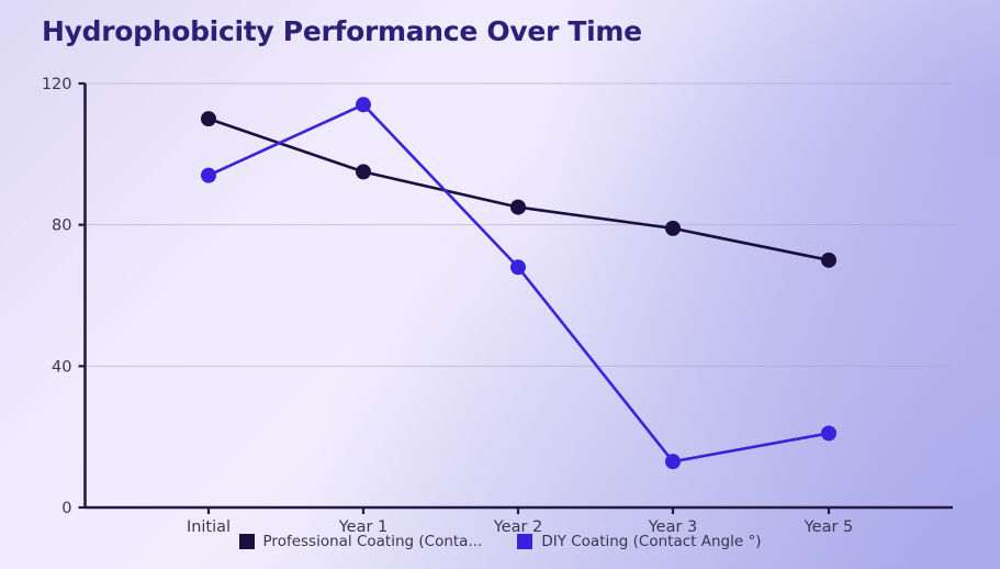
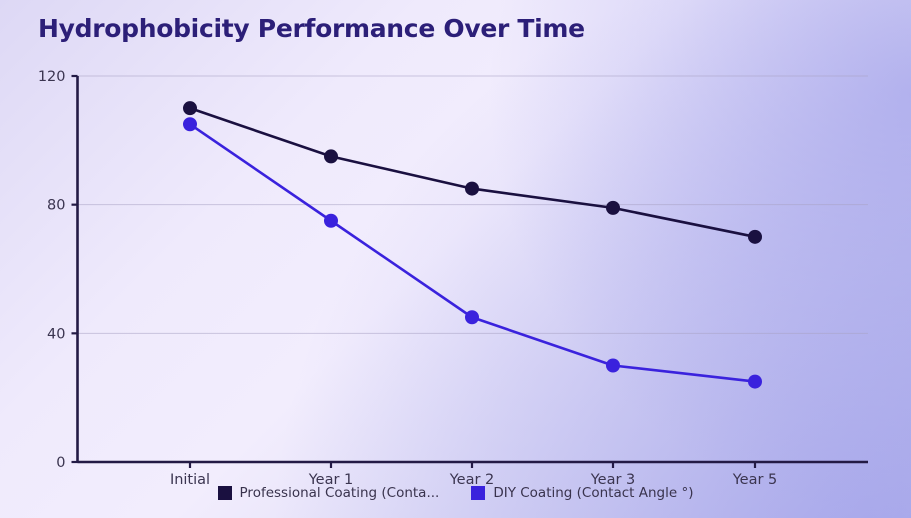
DIY Coating (Contact Angle °)/Initial: 94 -> 105
DIY Coating (Contact Angle °)/Year 1: 114 -> 75
DIY Coating (Contact Angle °)/Year 2: 68 -> 45
DIY Coating (Contact Angle °)/Year 3: 13 -> 30
DIY Coating (Contact Angle °)/Year 5: 21 -> 25
